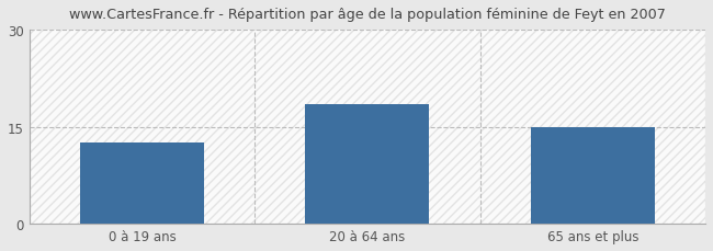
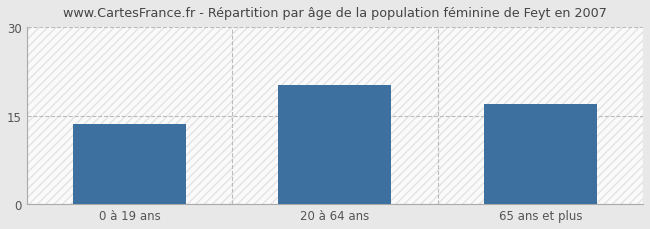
0 à 19 ans: 12.5 -> 13.6
20 à 64 ans: 18.5 -> 20.2
65 ans et plus: 15.0 -> 17.0
